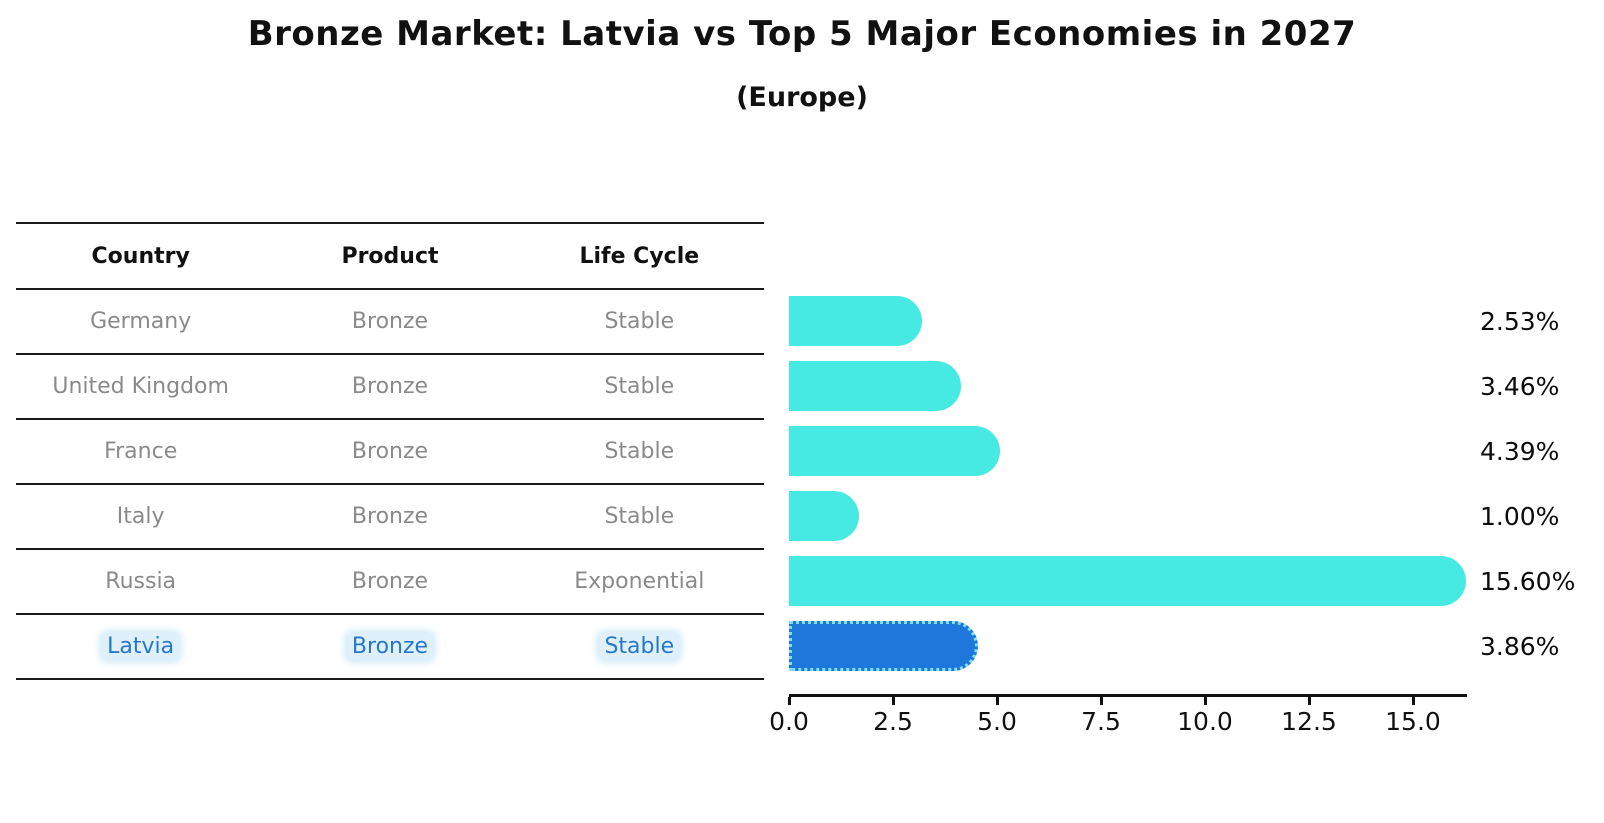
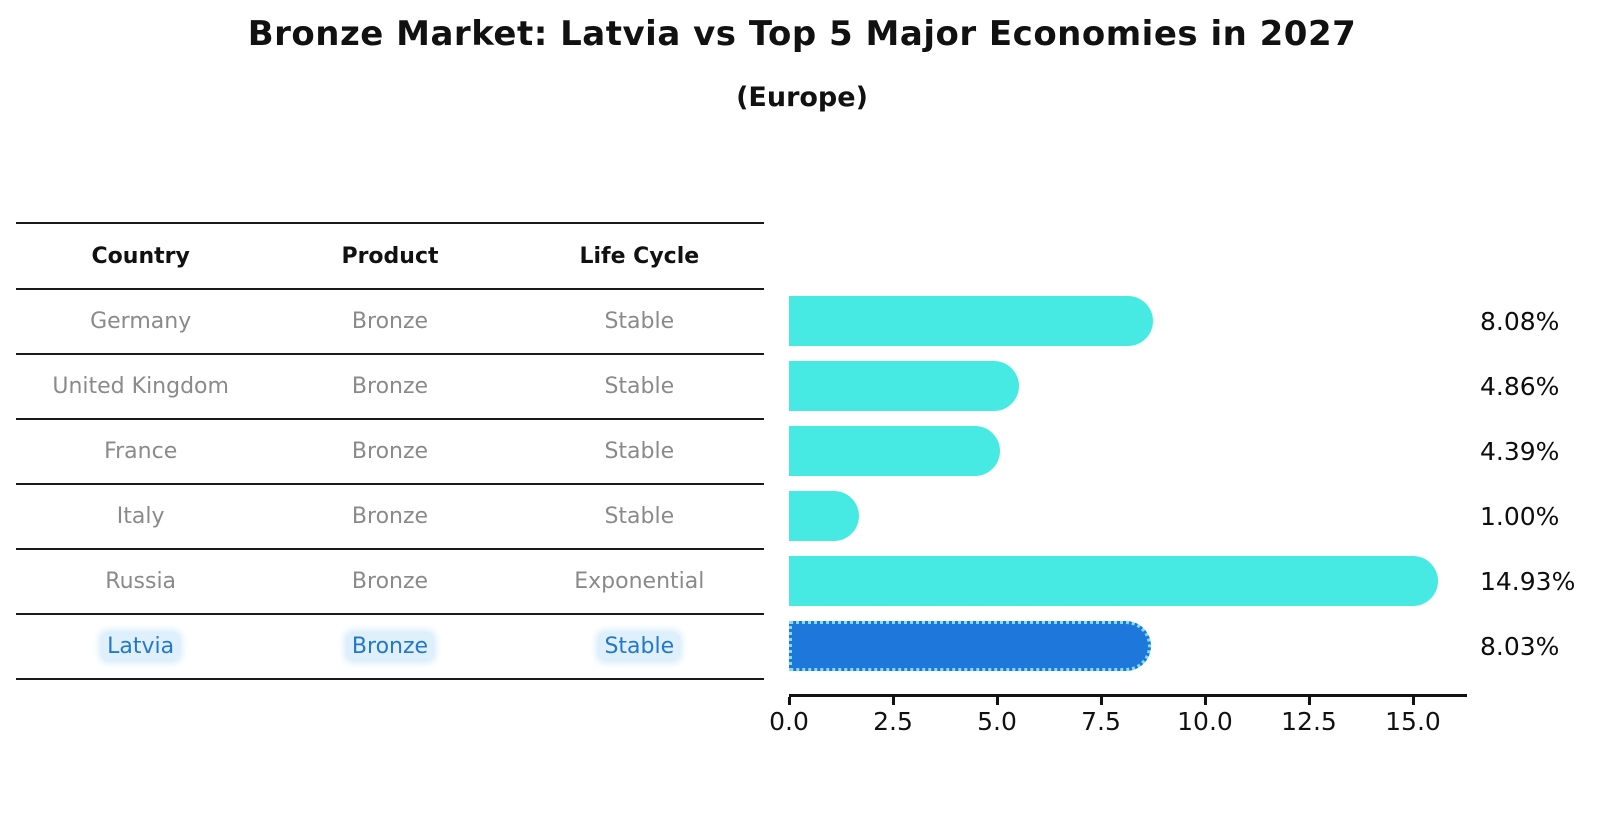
Germany: 2.53% -> 8.08%
United Kingdom: 3.46% -> 4.86%
Russia: 15.60% -> 14.93%
Latvia: 3.86% -> 8.03%
